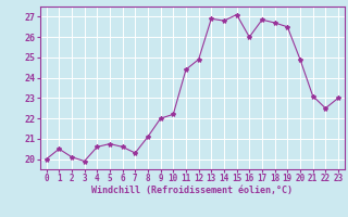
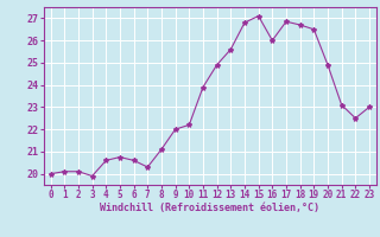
1: 20.5 -> 20.1
11: 24.4 -> 23.9
13: 26.9 -> 25.6
